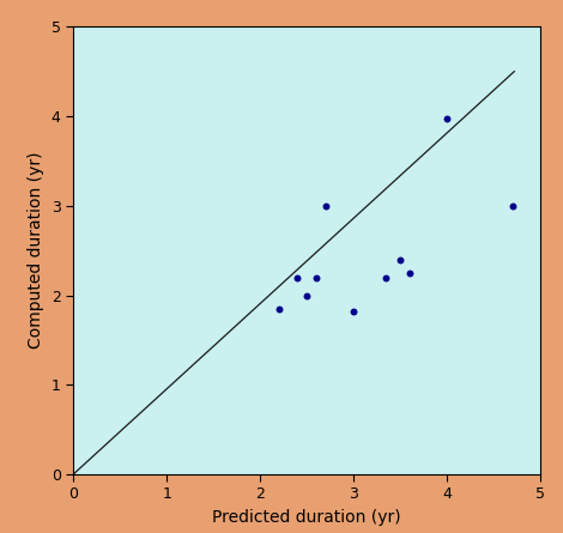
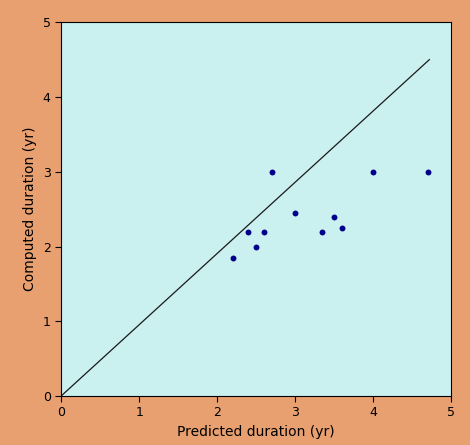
3: 1.82 -> 2.45
4: 3.98 -> 3.00
